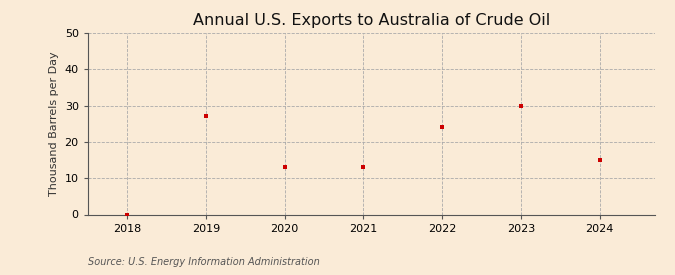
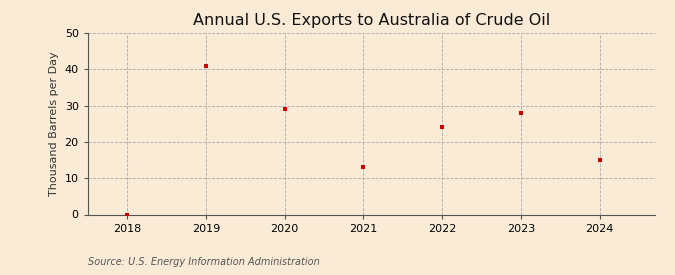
2019: 27 -> 41
2020: 13 -> 29
2023: 30 -> 28
